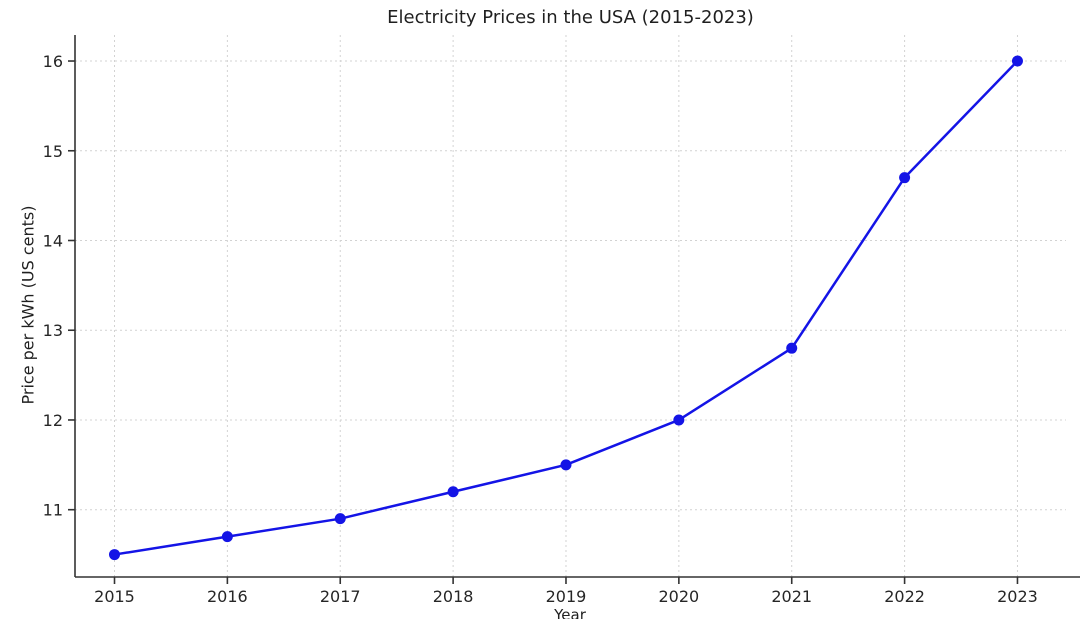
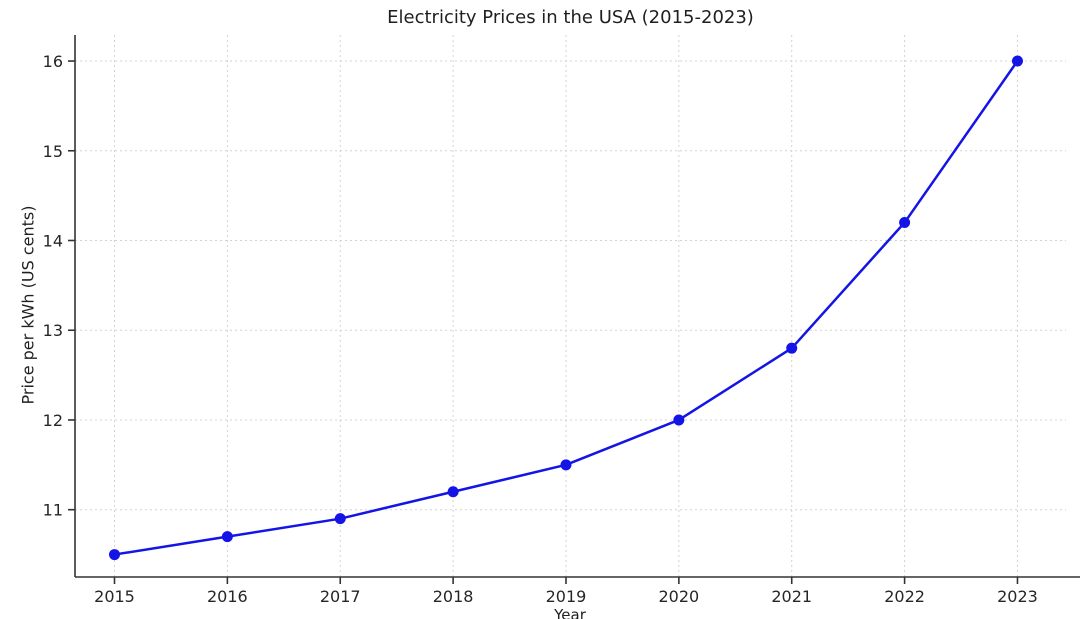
2022: 14.7 -> 14.2
